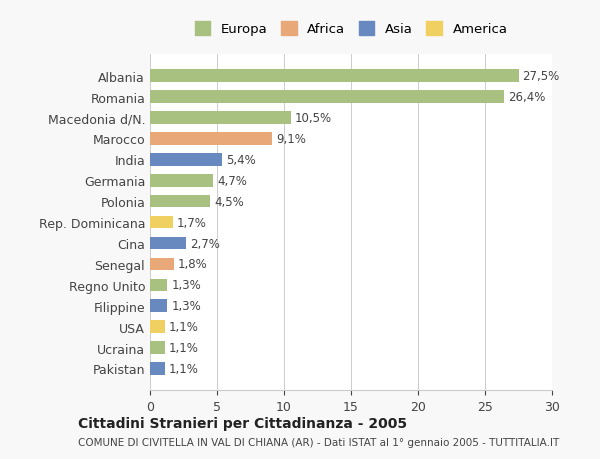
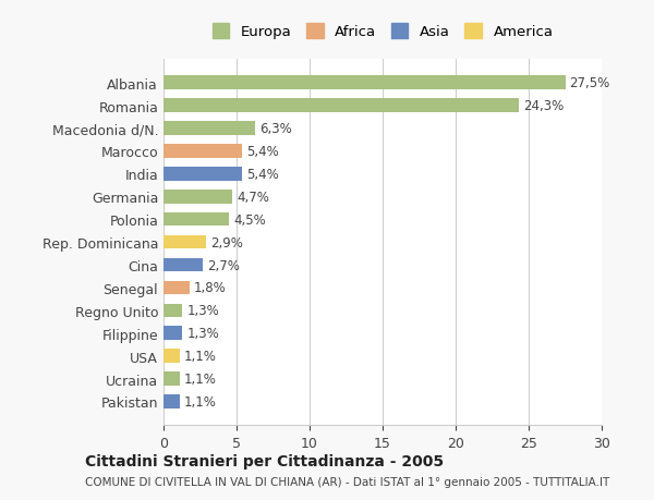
Romania: 26,4% -> 24,3%
Macedonia d/N.: 10,5% -> 6,3%
Marocco: 9,1% -> 5,4%
Rep. Dominicana: 1,7% -> 2,9%
